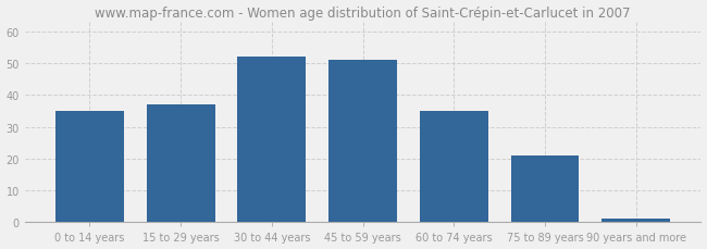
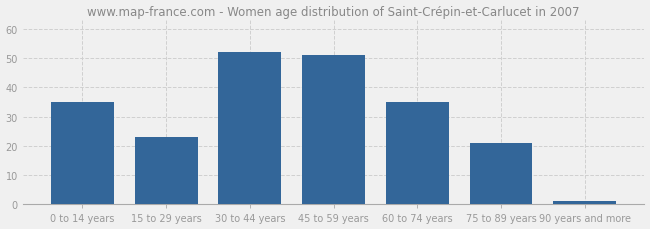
15 to 29 years: 37 -> 23
